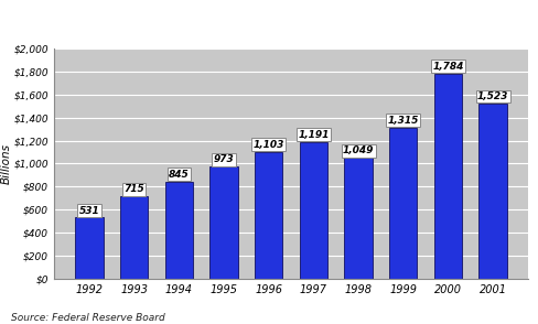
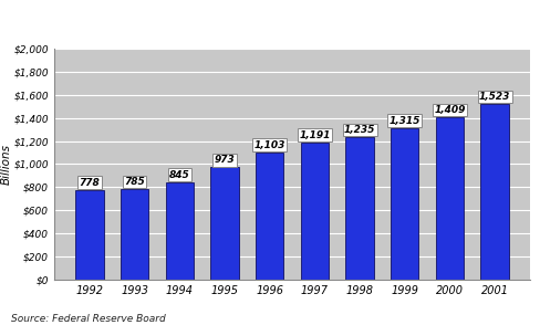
1992: 531 -> 778
1993: 715 -> 785
1998: 1,049 -> 1,235
2000: 1,784 -> 1,409
